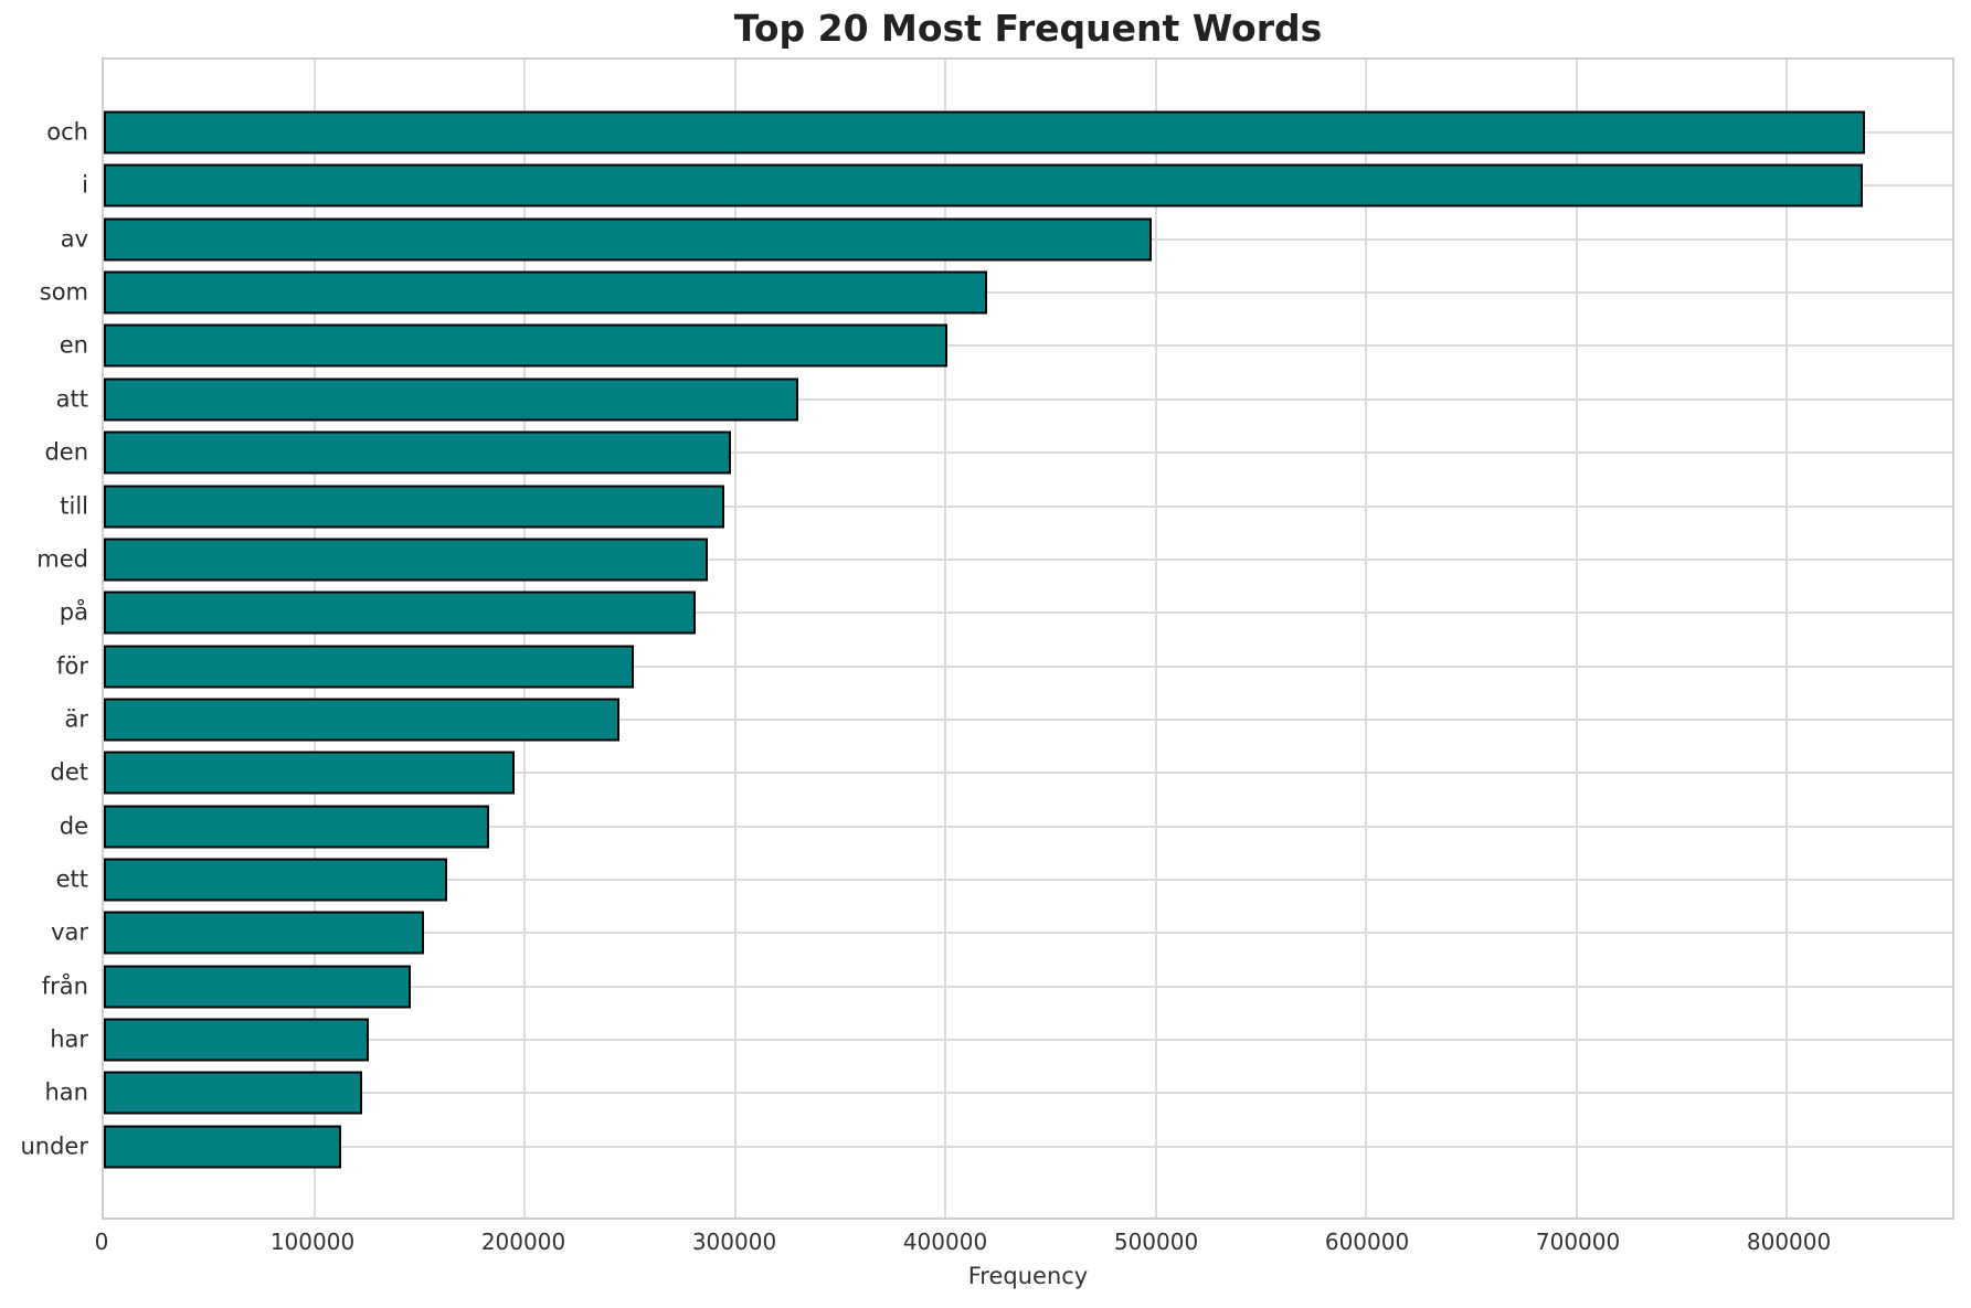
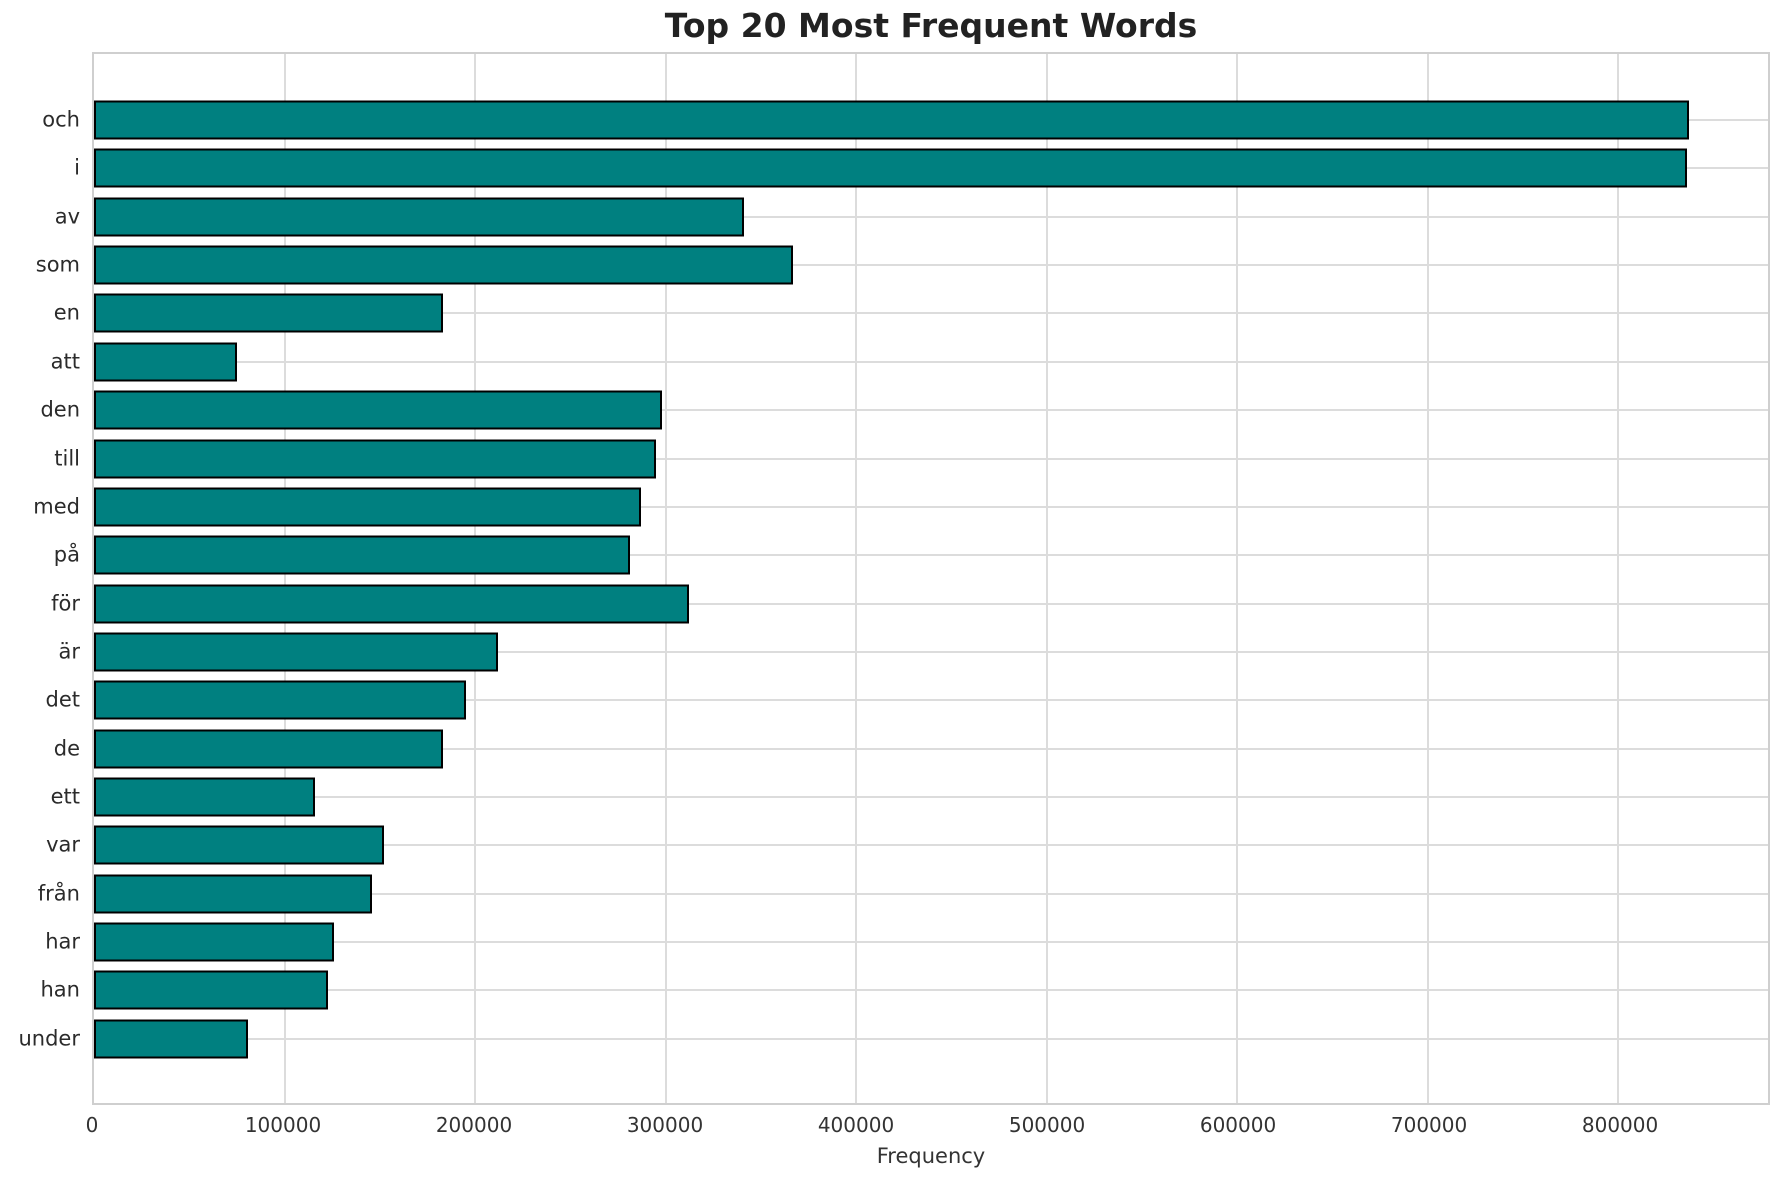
av: 498000 -> 341000
som: 420000 -> 367000
en: 401000 -> 183000
att: 330000 -> 75000
för: 252000 -> 312000
är: 245000 -> 212000
ett: 163000 -> 116000
under: 113000 -> 81000
